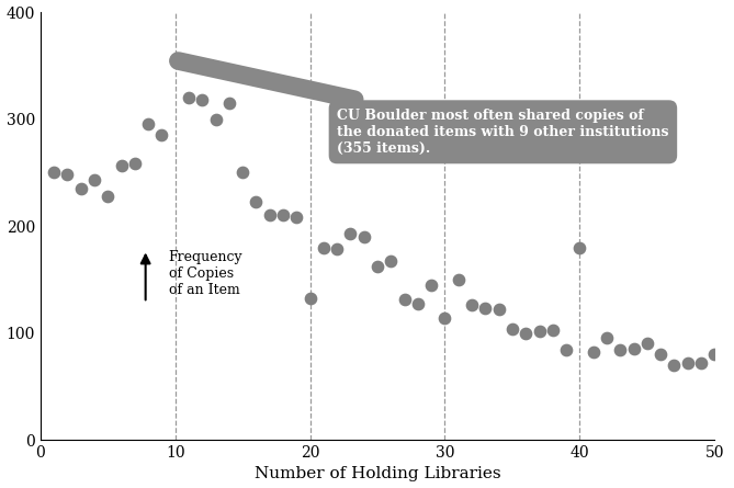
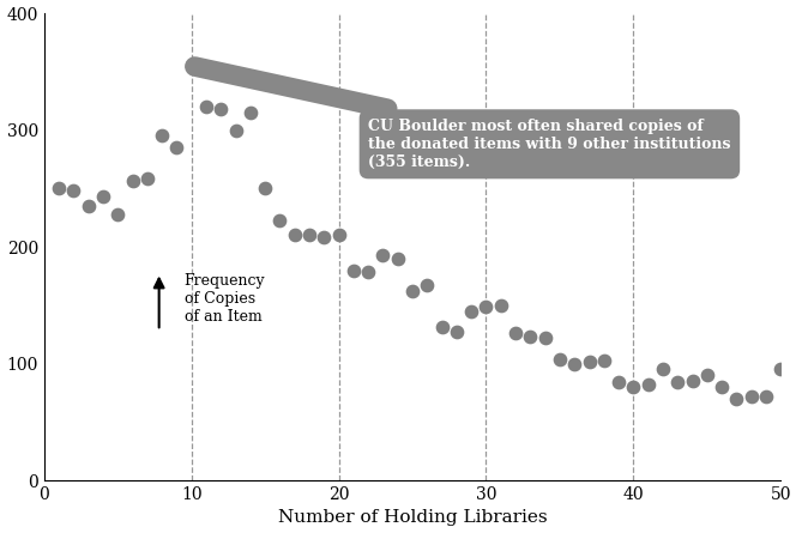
20: 132 -> 210
30: 114 -> 149
40: 180 -> 80
50: 80 -> 95
